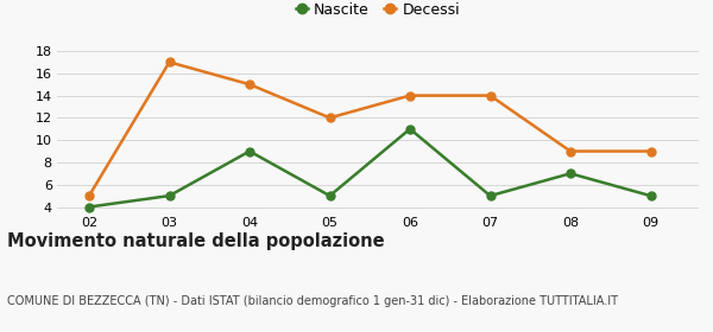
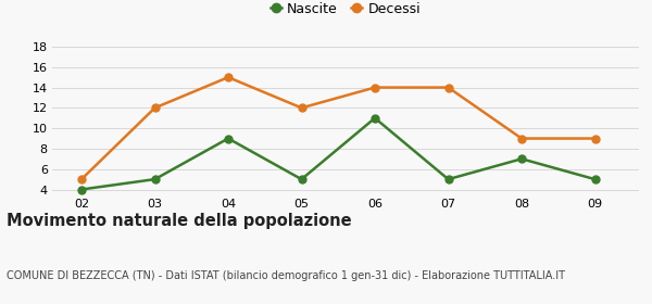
Decessi/03: 17 -> 12
